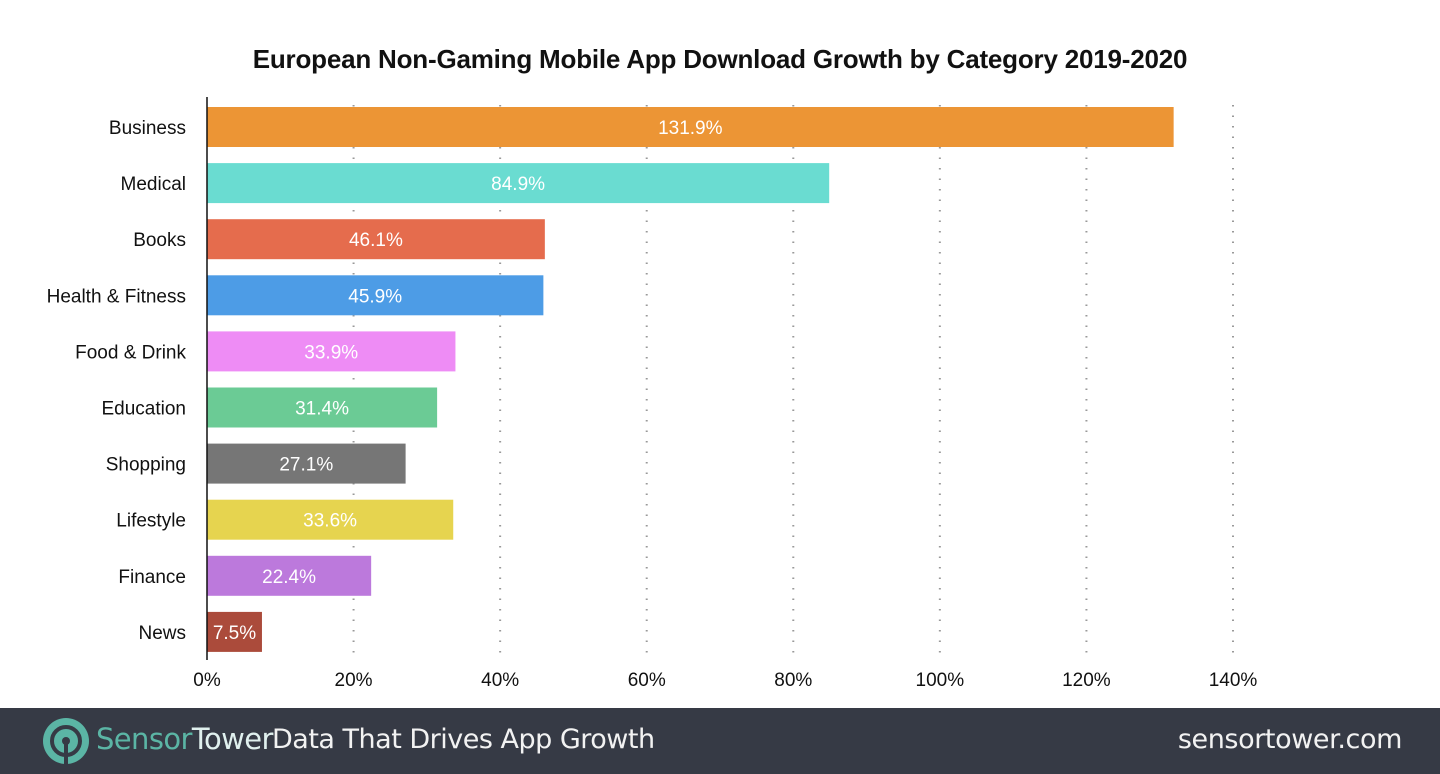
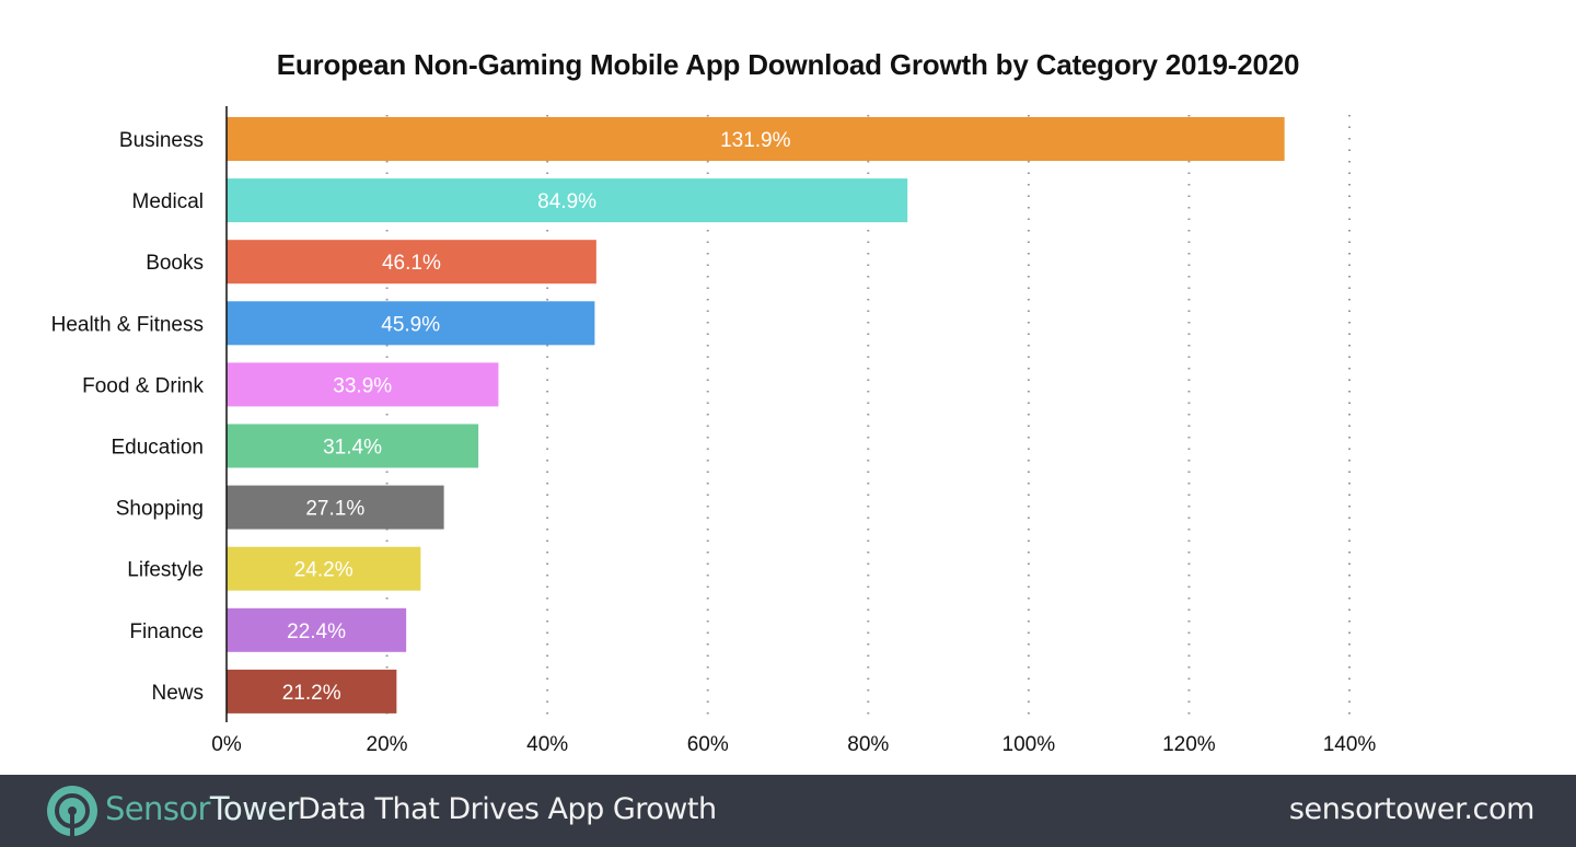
Lifestyle: 33.6% -> 24.2%
News: 7.5% -> 21.2%
